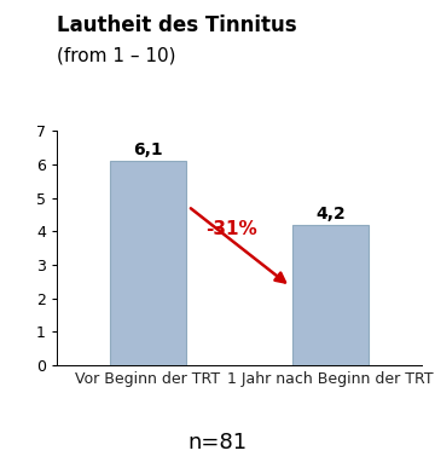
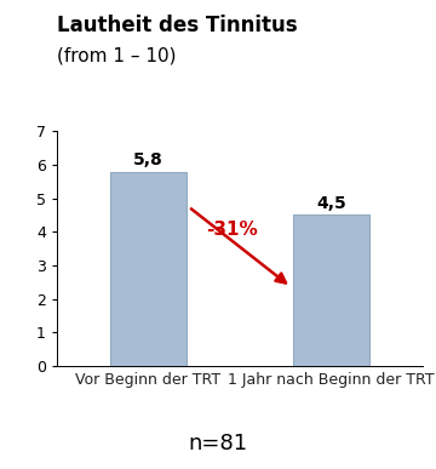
Vor Beginn der TRT: 6,1 -> 5,8
1 Jahr nach Beginn der TRT: 4,2 -> 4,5
